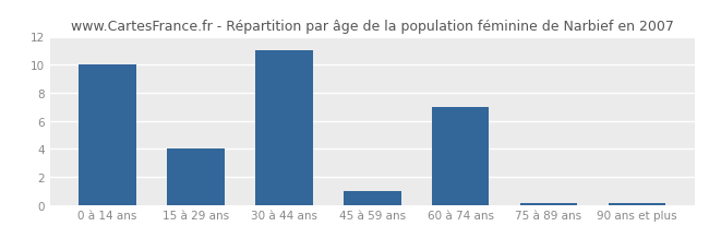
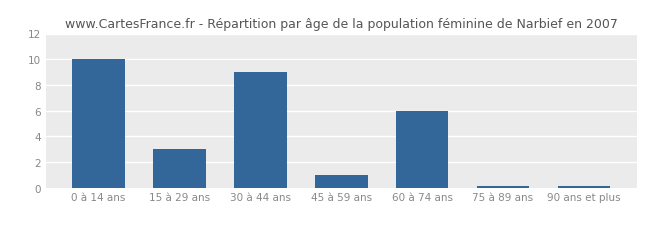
15 à 29 ans: 4.0 -> 3.0
30 à 44 ans: 11.0 -> 9.0
60 à 74 ans: 7.0 -> 6.0
